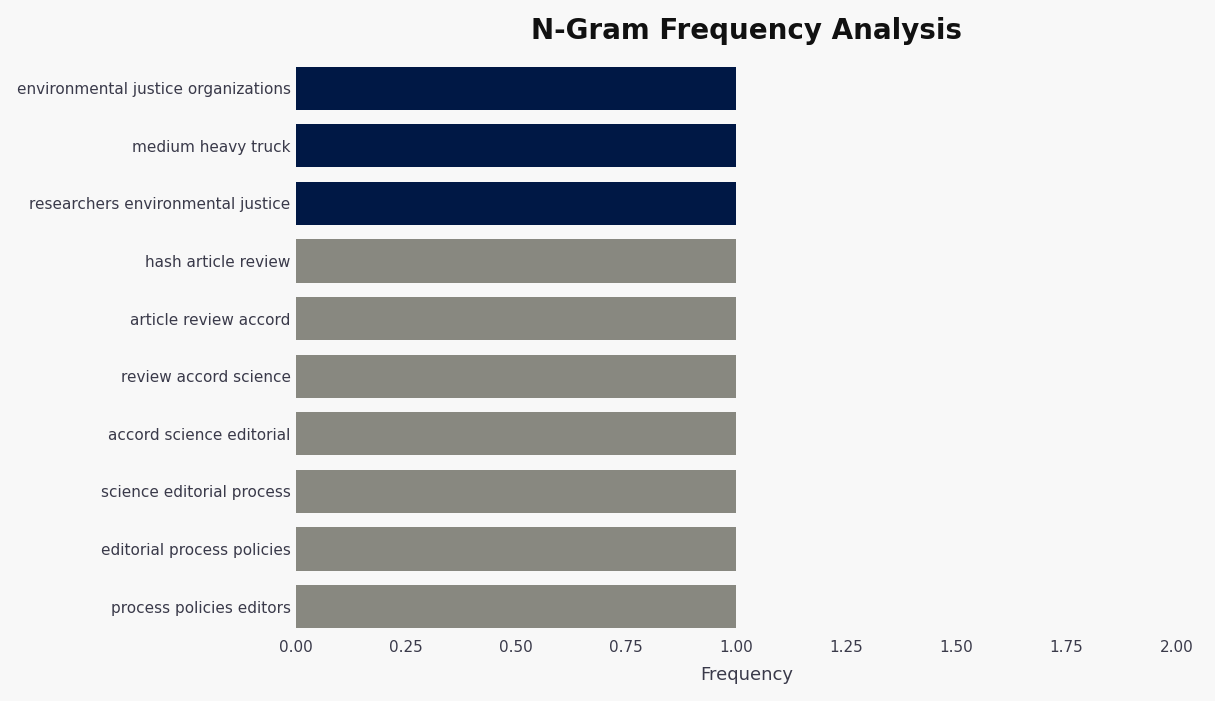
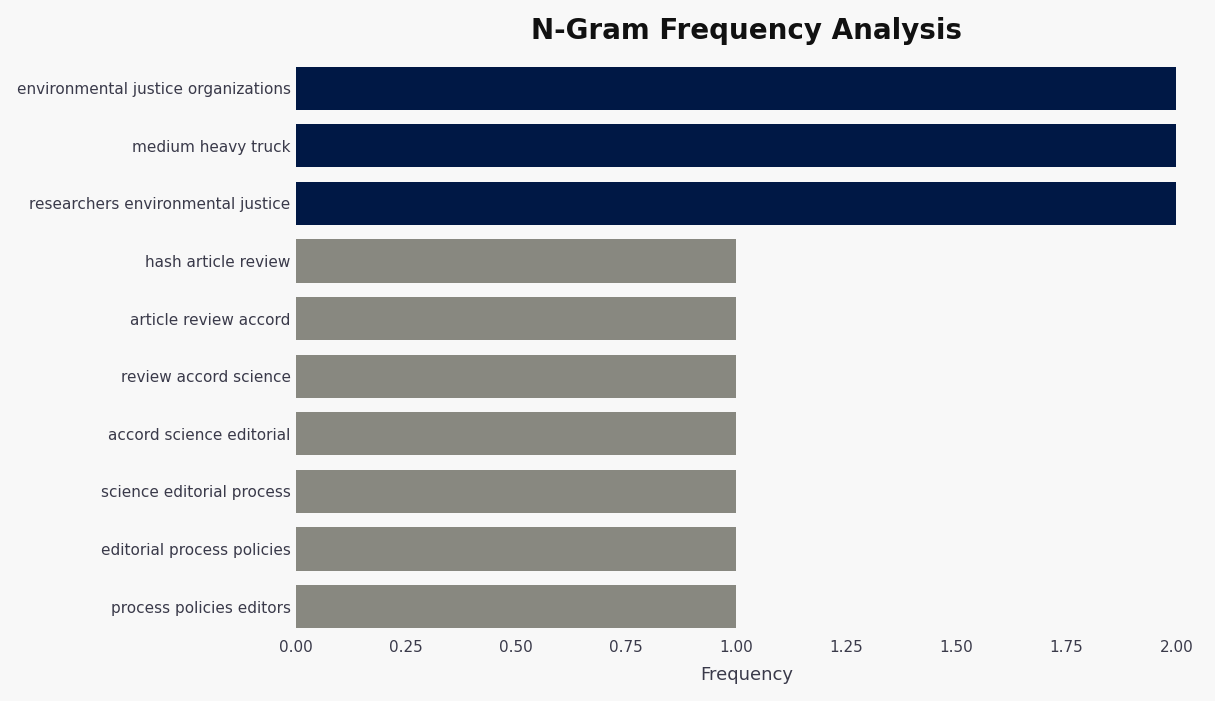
environmental justice organizations: 1 -> 2
medium heavy truck: 1 -> 2
researchers environmental justice: 1 -> 2
